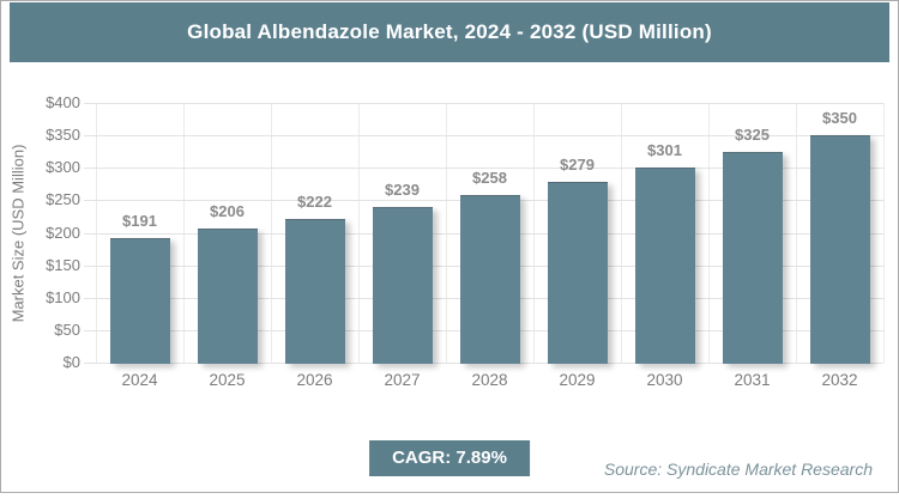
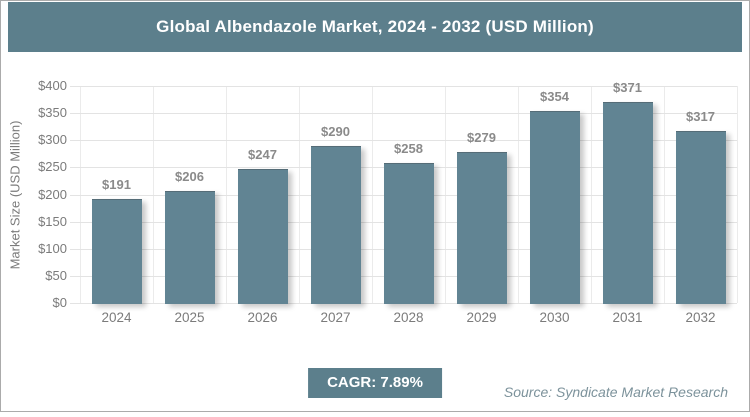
2026: $222 -> $247
2027: $239 -> $290
2030: $301 -> $354
2031: $325 -> $371
2032: $350 -> $317
